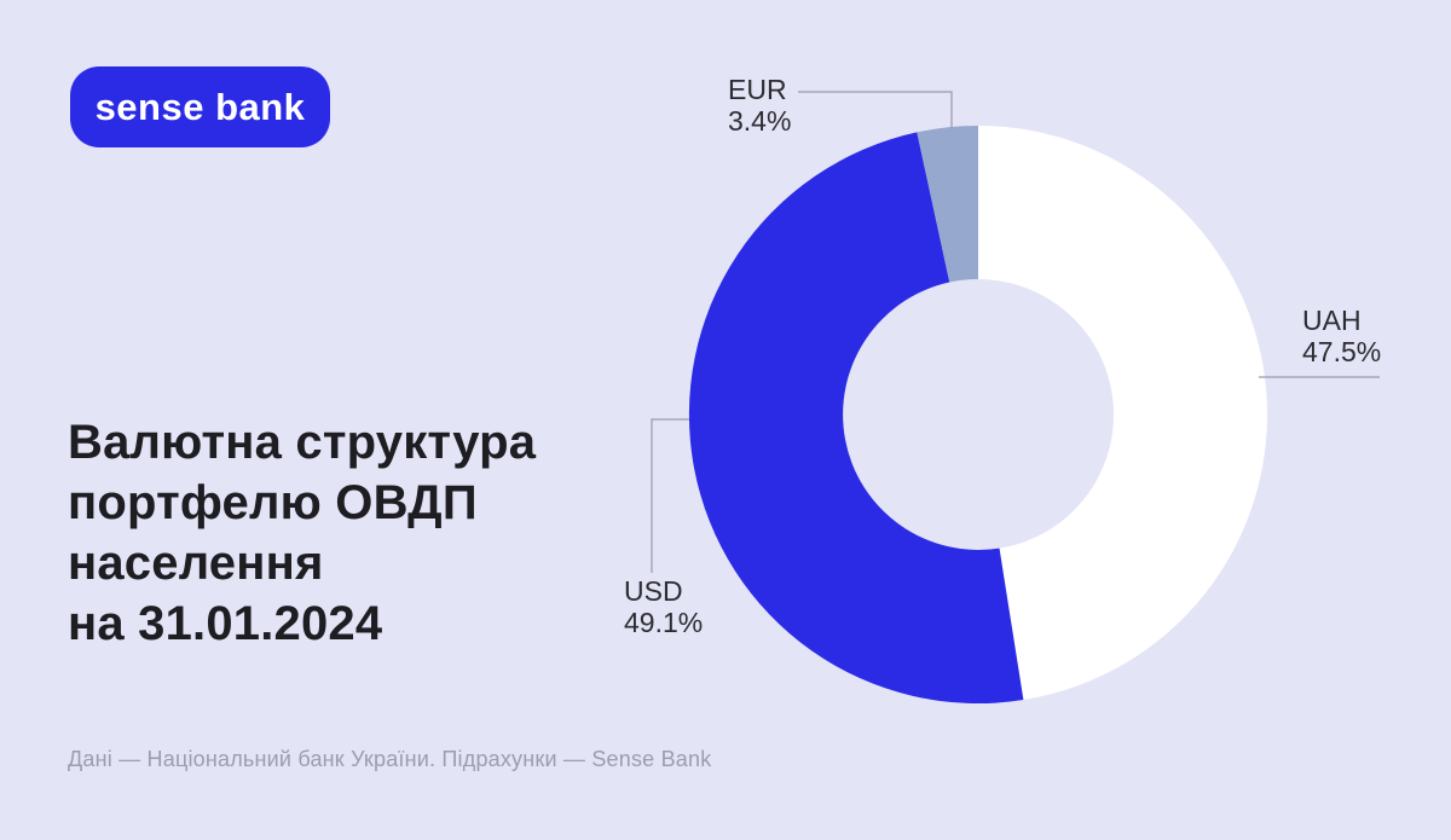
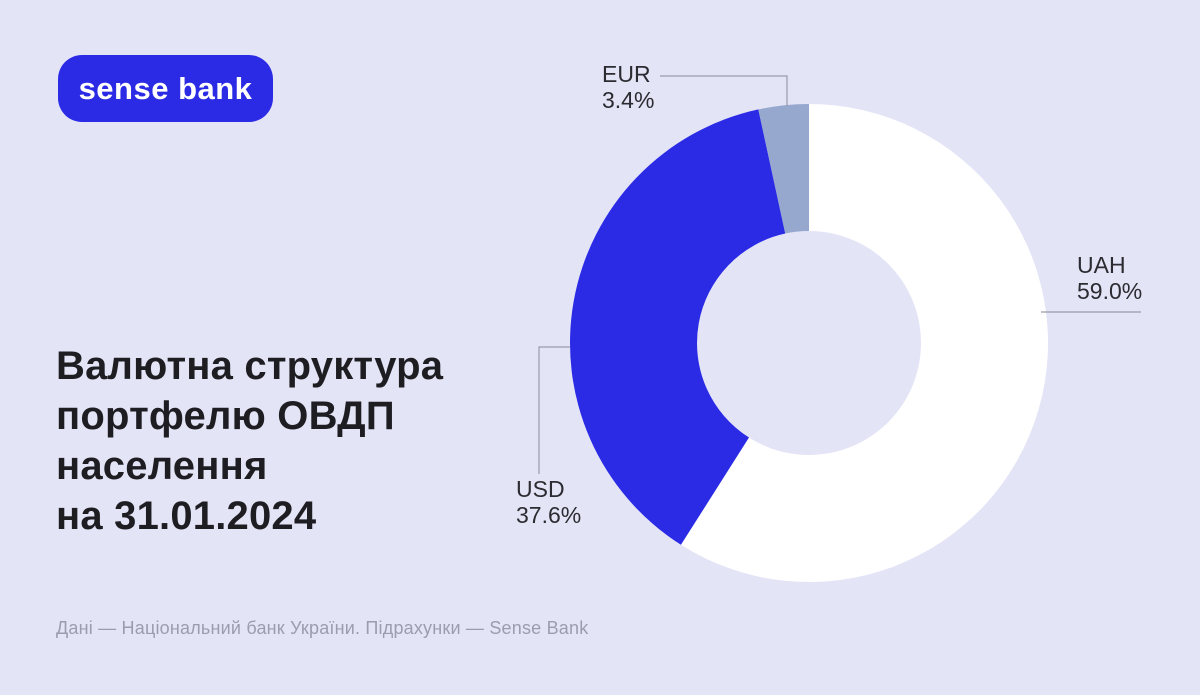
UAH: 47.5% -> 59.0%
USD: 49.1% -> 37.6%
